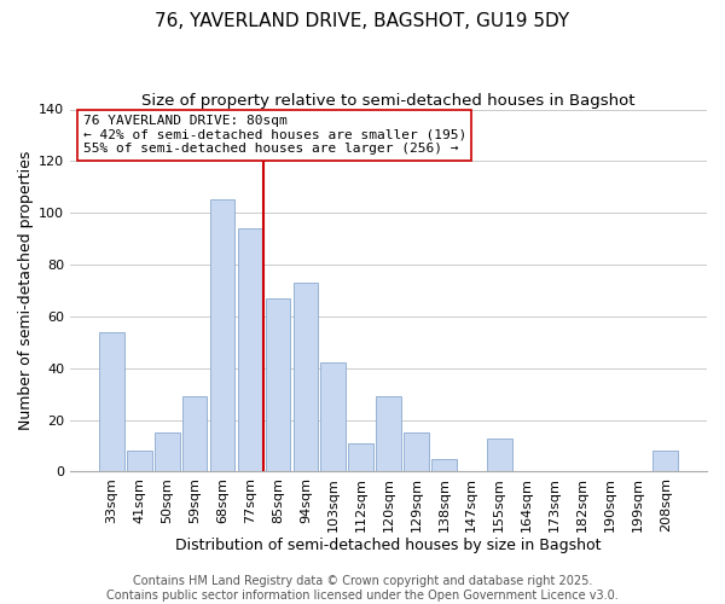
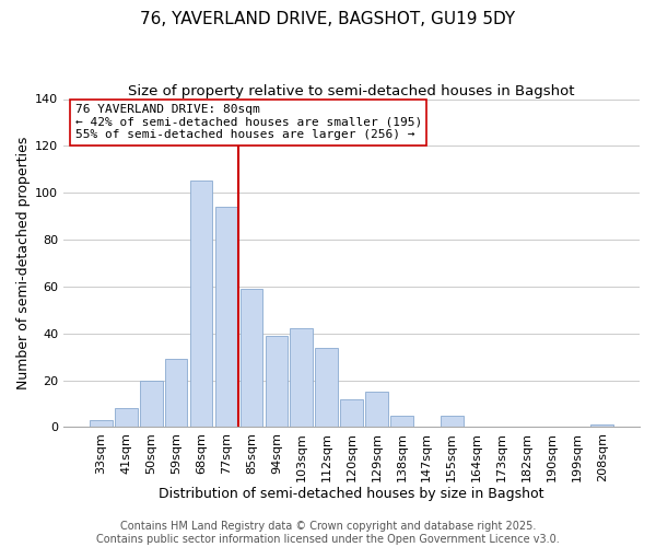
33sqm: 54 -> 3
50sqm: 15 -> 20
85sqm: 67 -> 59
94sqm: 73 -> 39
112sqm: 11 -> 34
120sqm: 29 -> 12
155sqm: 13 -> 5
208sqm: 8 -> 1
